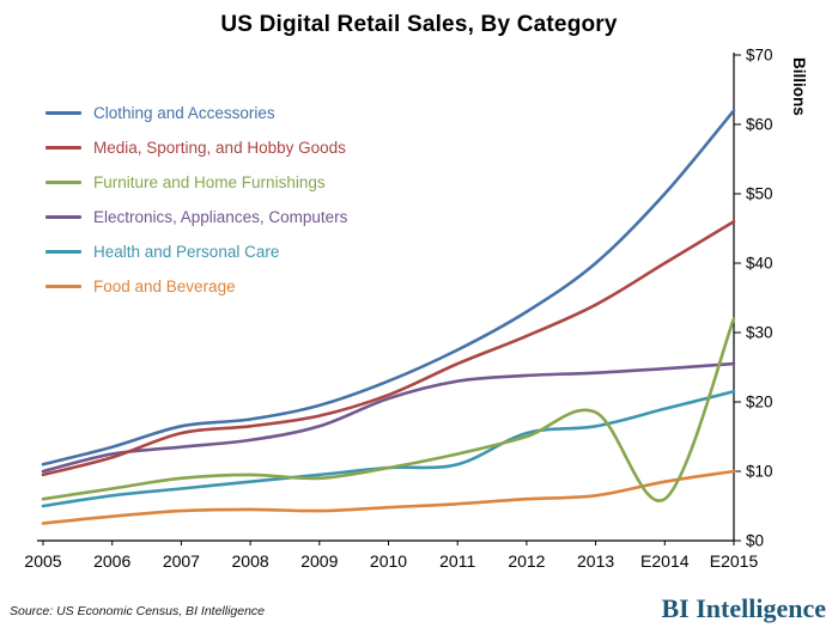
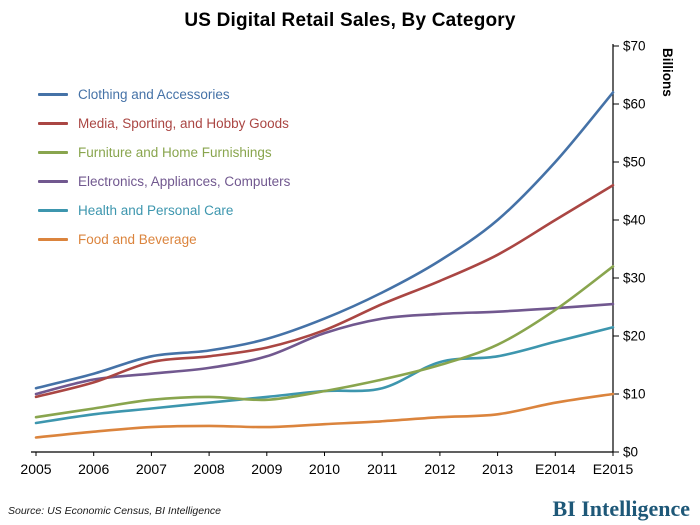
Furniture and Home Furnishings/E2014: $6 -> $24
